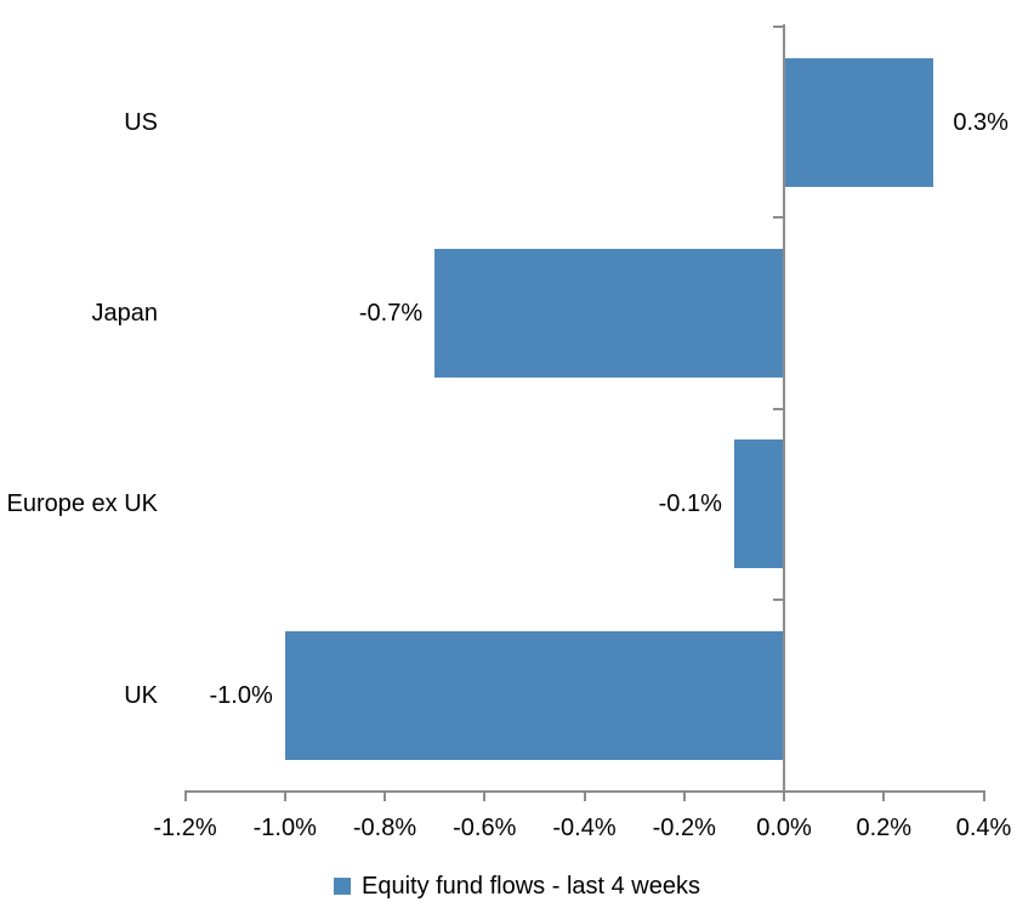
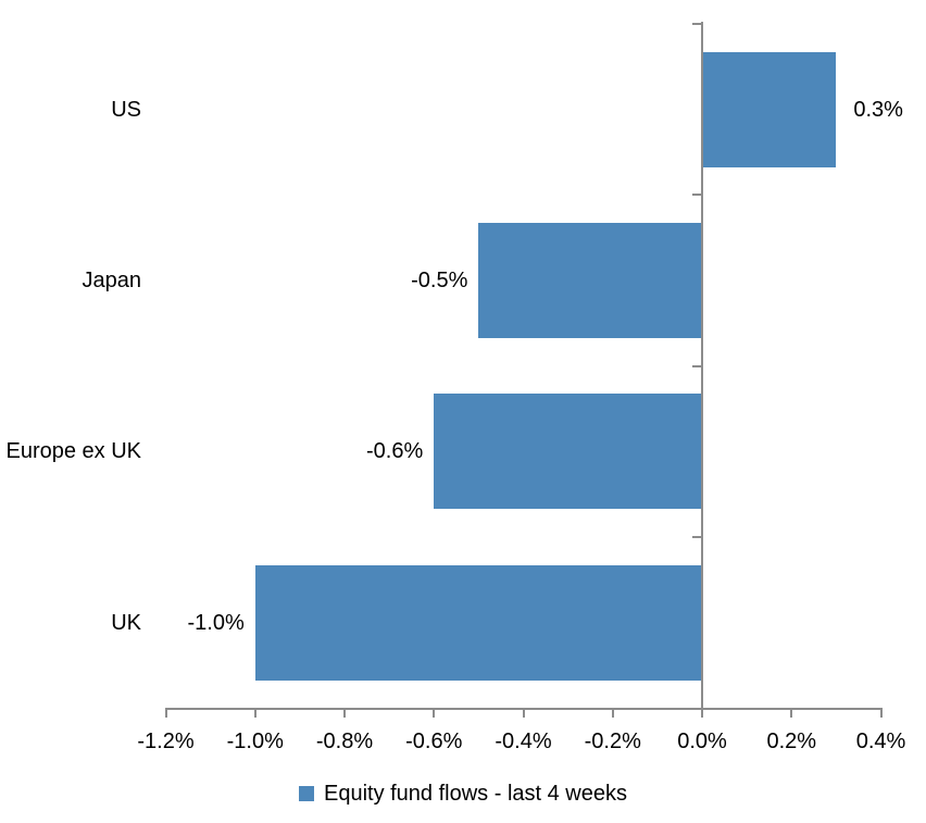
Japan: -0.7% -> -0.5%
Europe ex UK: -0.1% -> -0.6%
